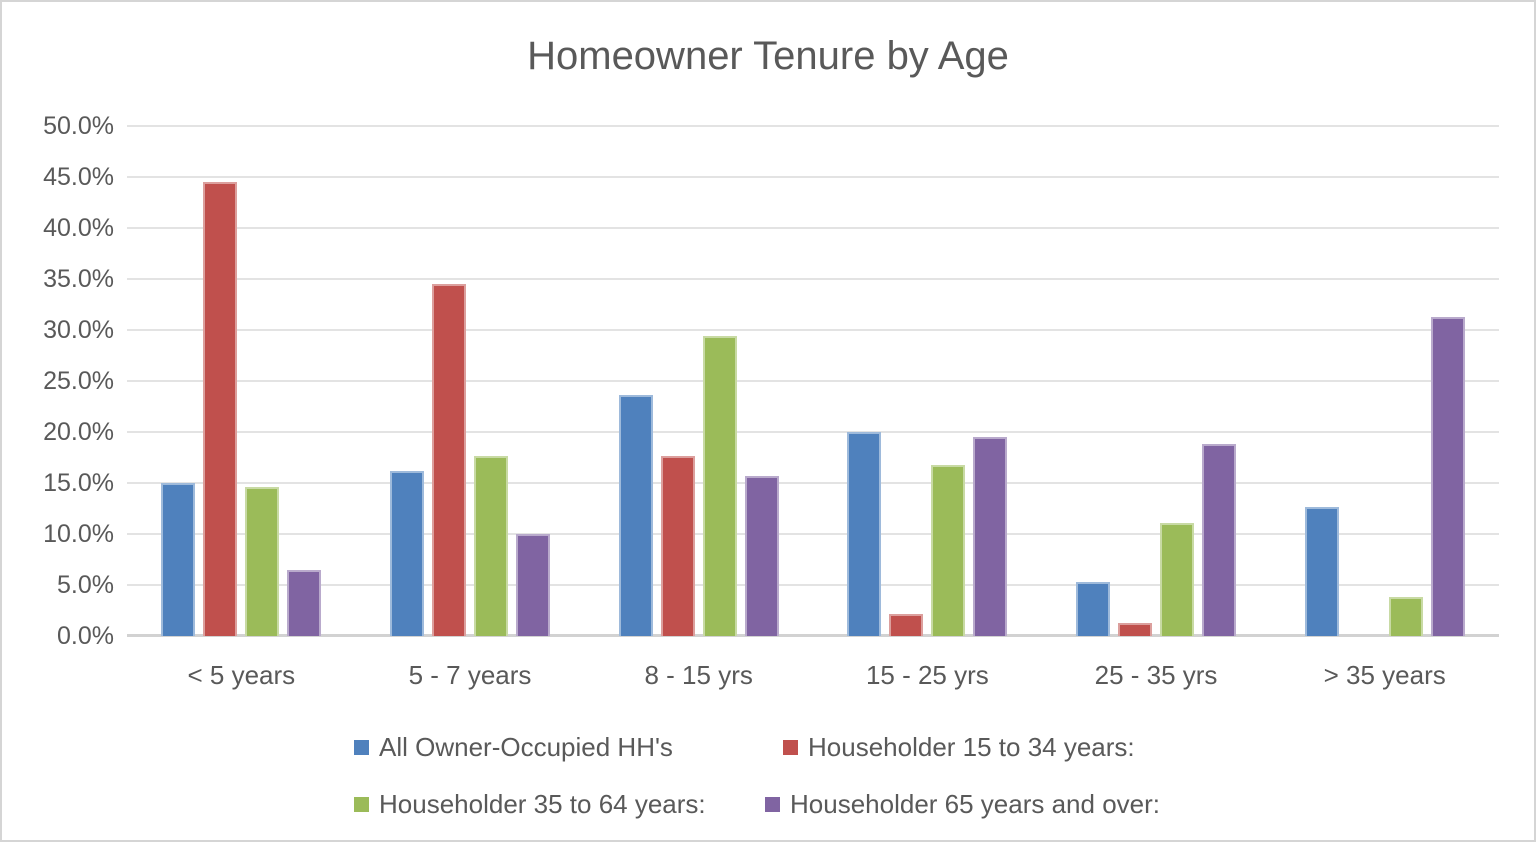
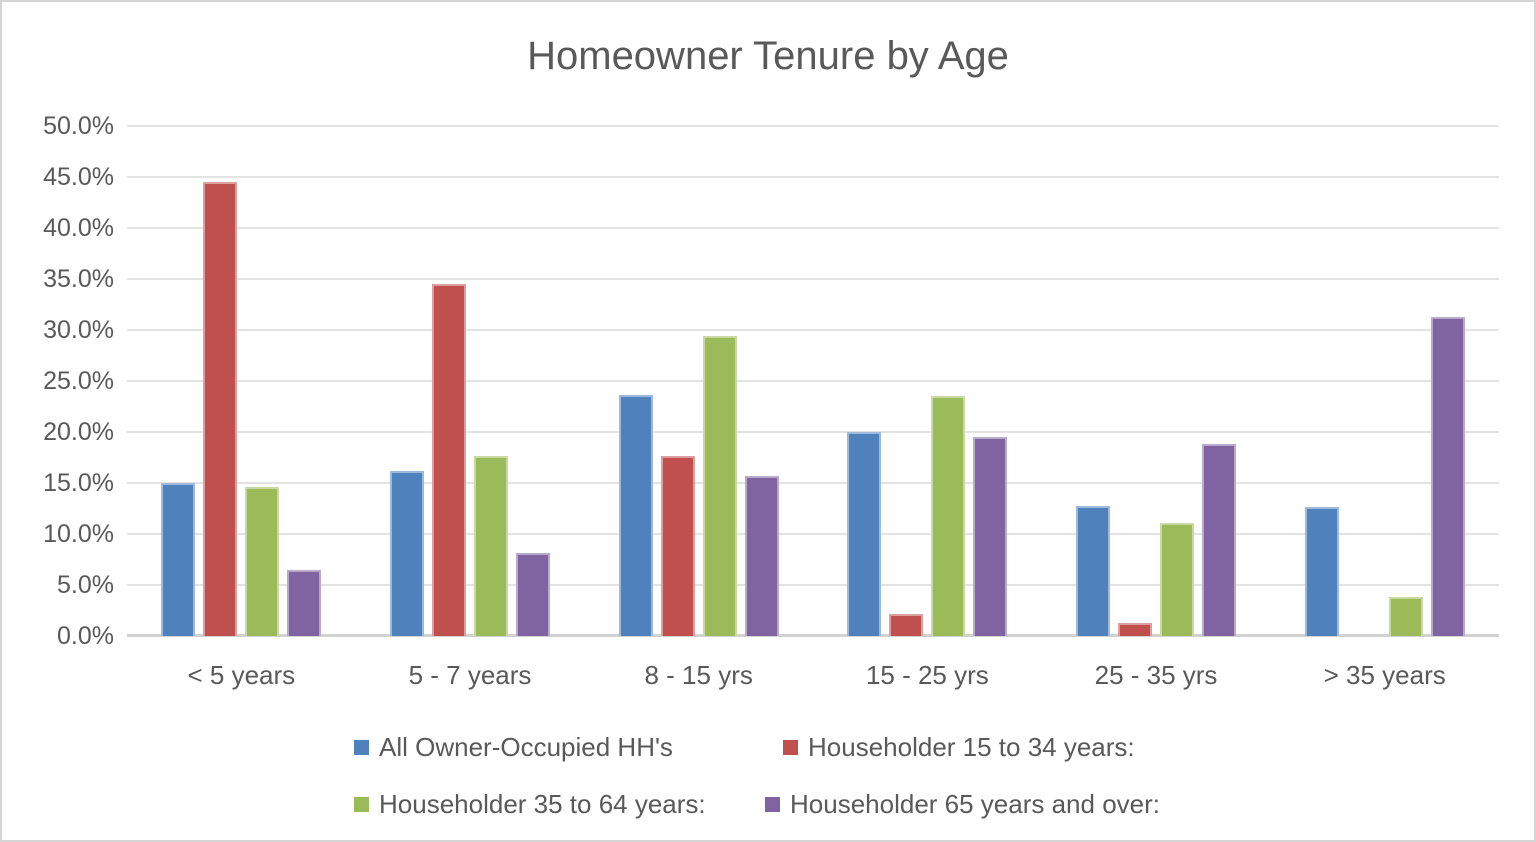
Householder 65 years and over:/5 - 7 years: 10.0% -> 8.1%
Householder 35 to 64 years:/15 - 25 yrs: 16.8% -> 23.5%
All Owner-Occupied HH's/25 - 35 yrs: 5.3% -> 12.7%
